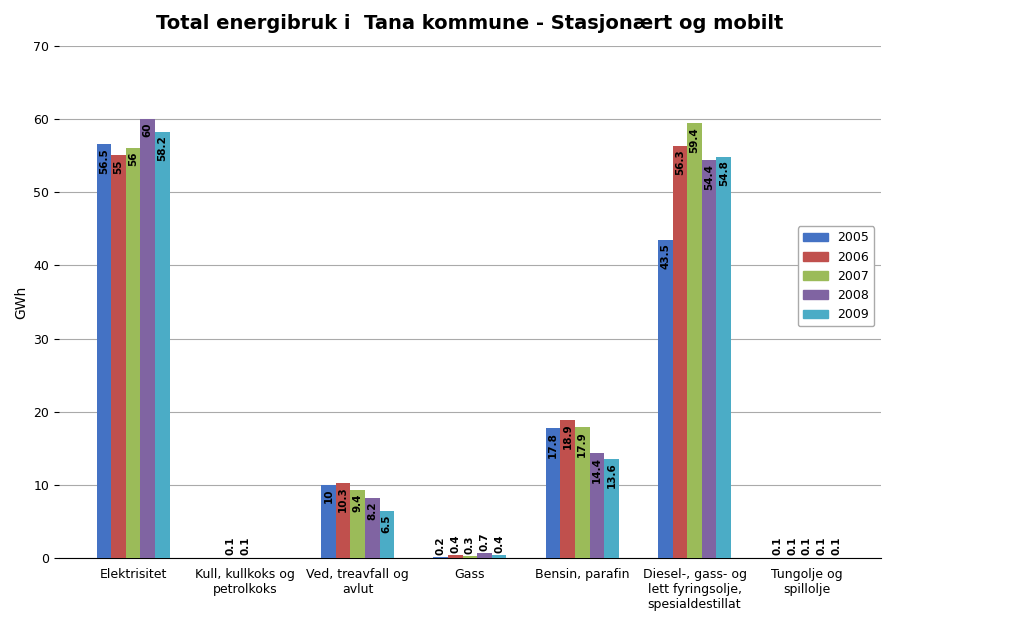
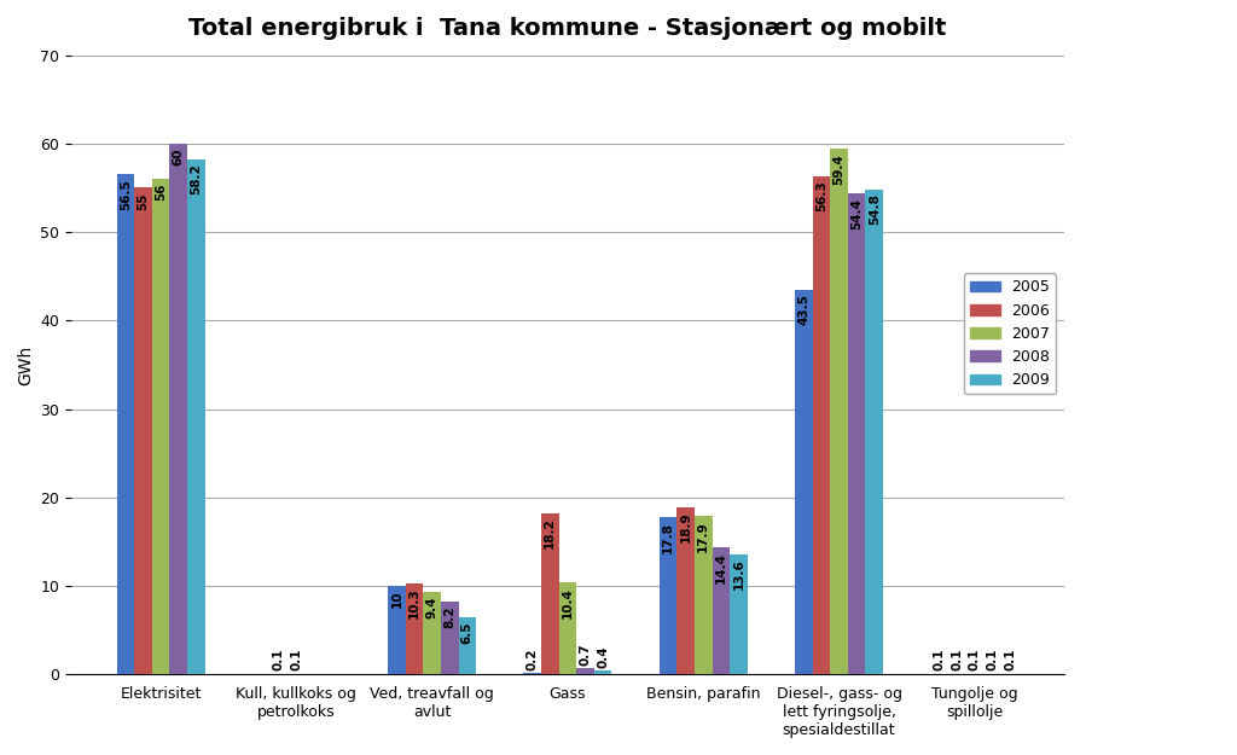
2006/Gass: 0.4 -> 18.2
2007/Gass: 0.3 -> 10.4
